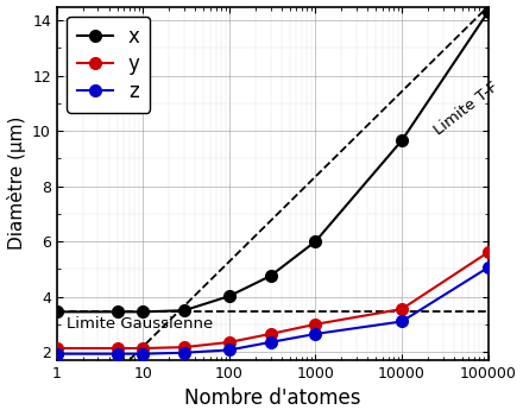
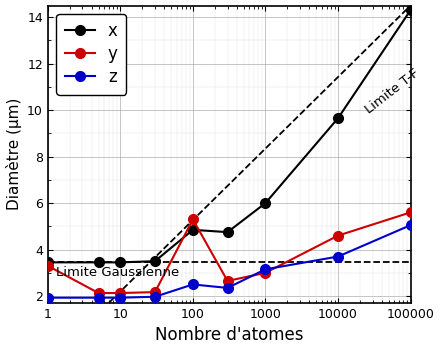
y/1: 2.13 -> 3.30
x/100: 4.02 -> 4.85
y/100: 2.35 -> 5.30
z/100: 2.07 -> 2.50
z/1000: 2.65 -> 3.15
y/10000: 3.55 -> 4.60
z/10000: 3.10 -> 3.70
